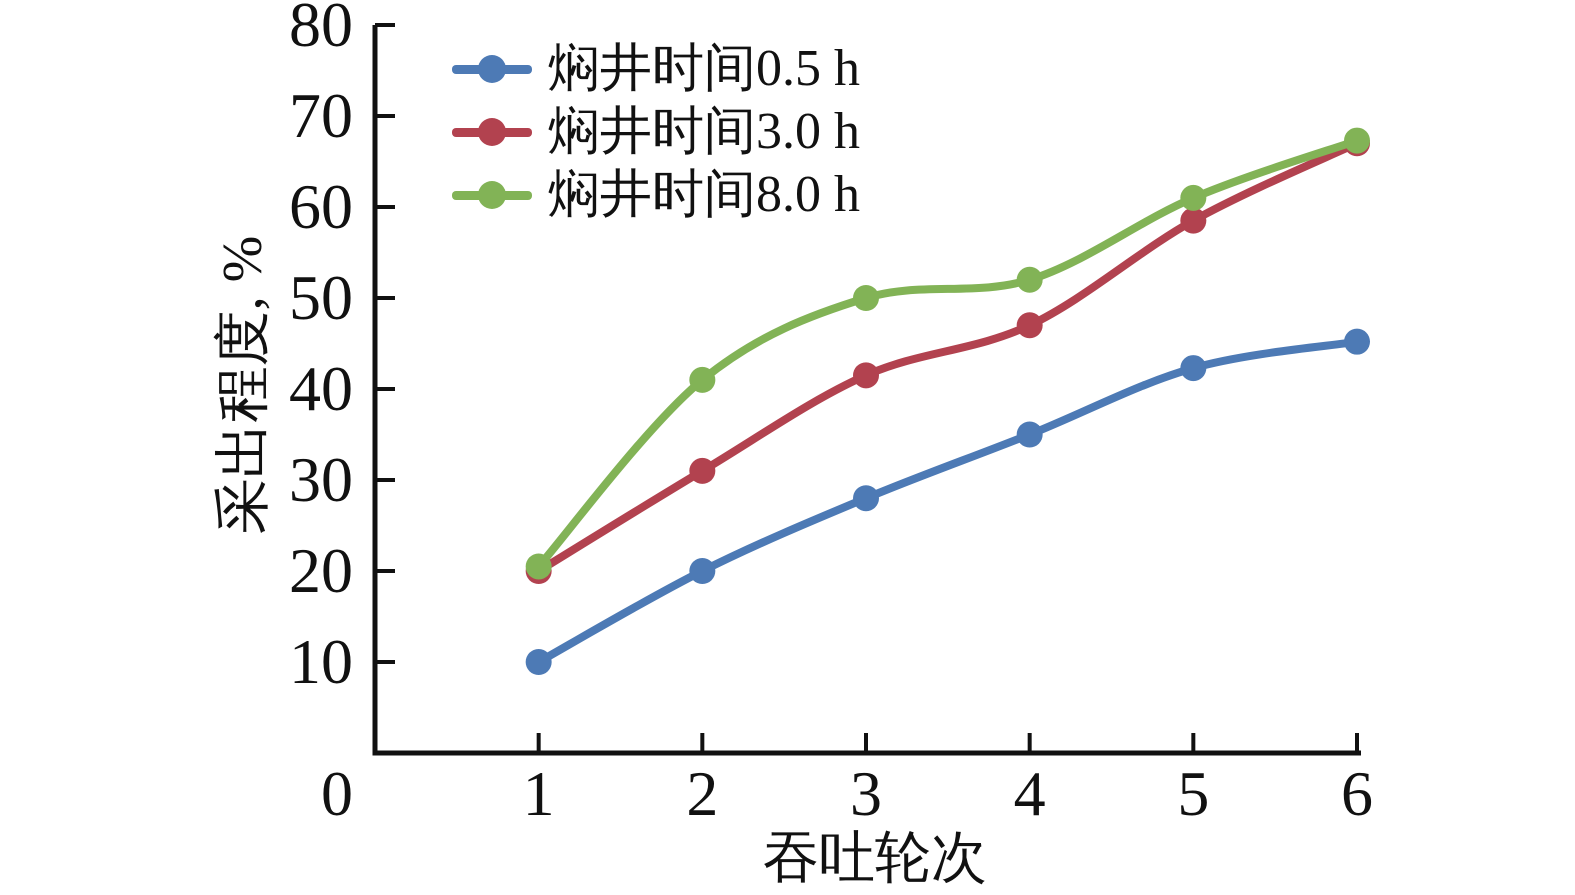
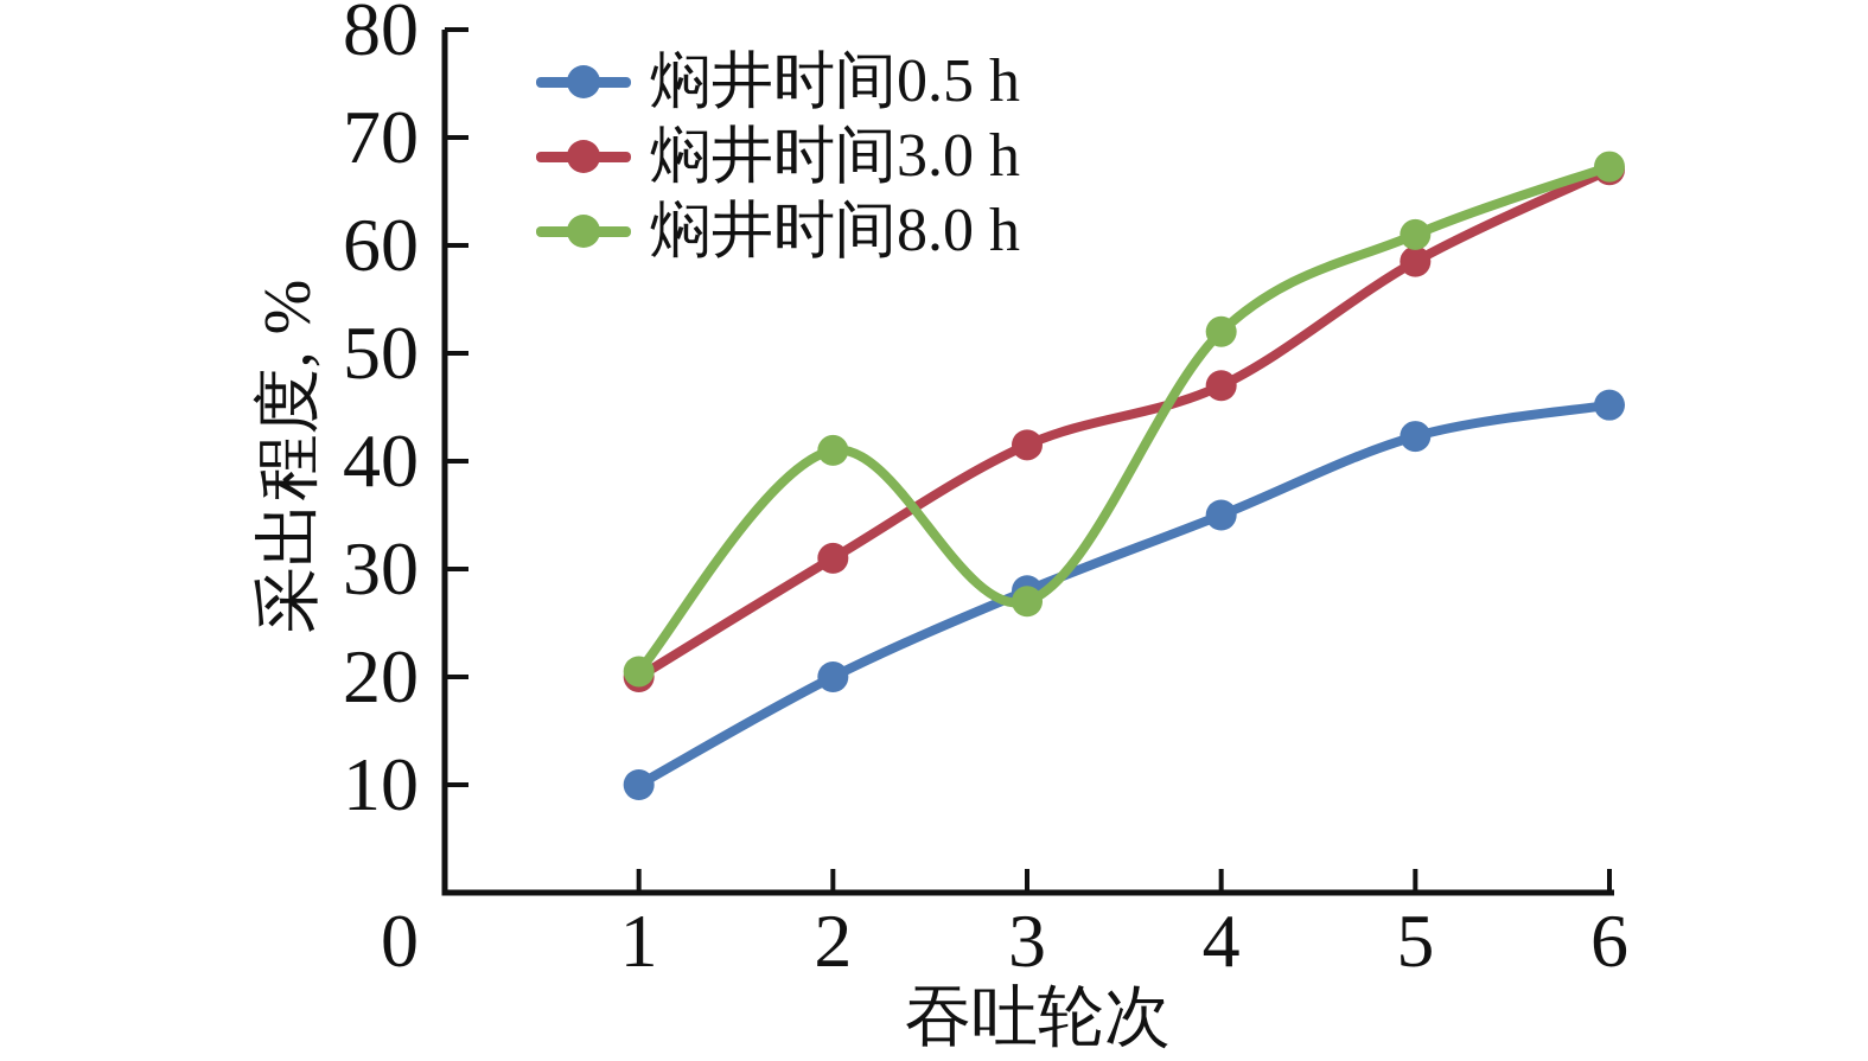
焖井时间8.0 h/3: 50 -> 27
